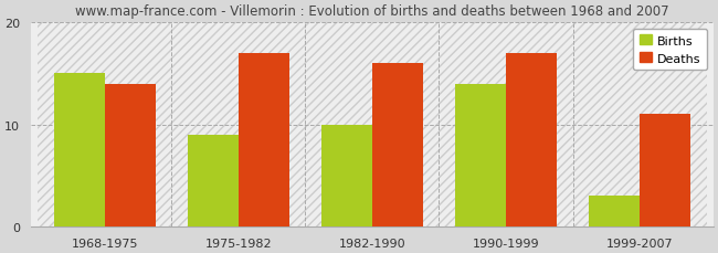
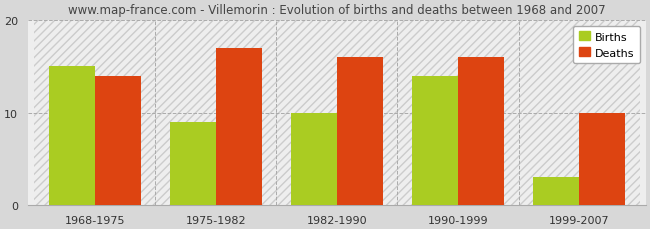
Deaths/1990-1999: 17 -> 16
Deaths/1999-2007: 11 -> 10
